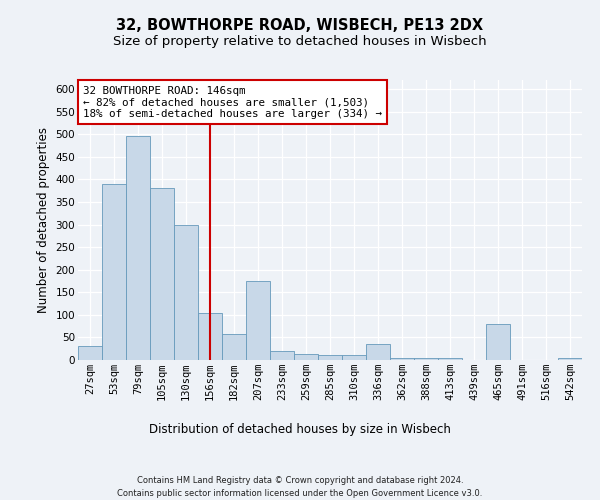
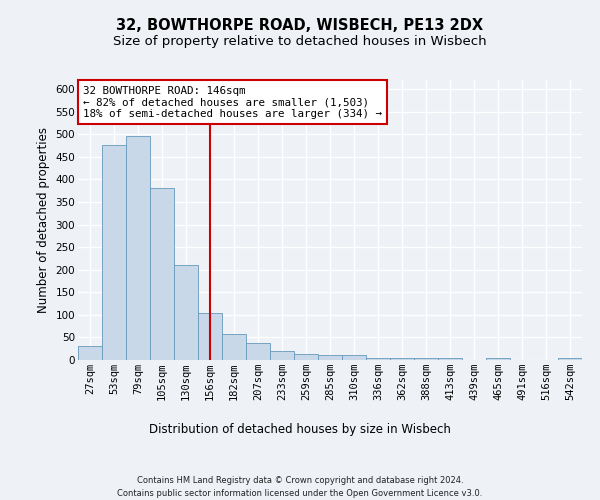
53sqm: 390 -> 475
130sqm: 300 -> 210
207sqm: 175 -> 37
336sqm: 35 -> 5
465sqm: 80 -> 5
